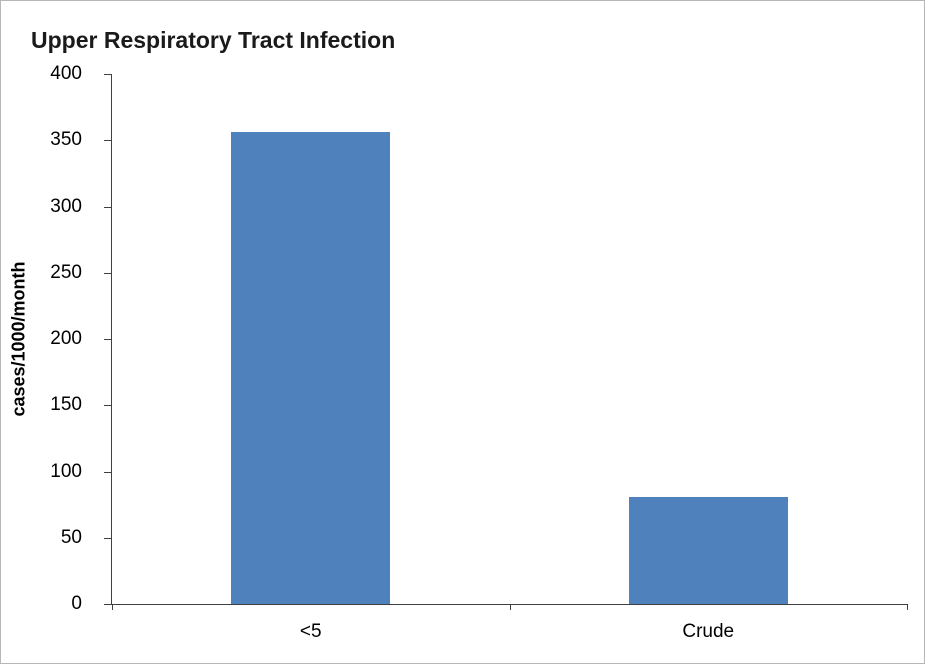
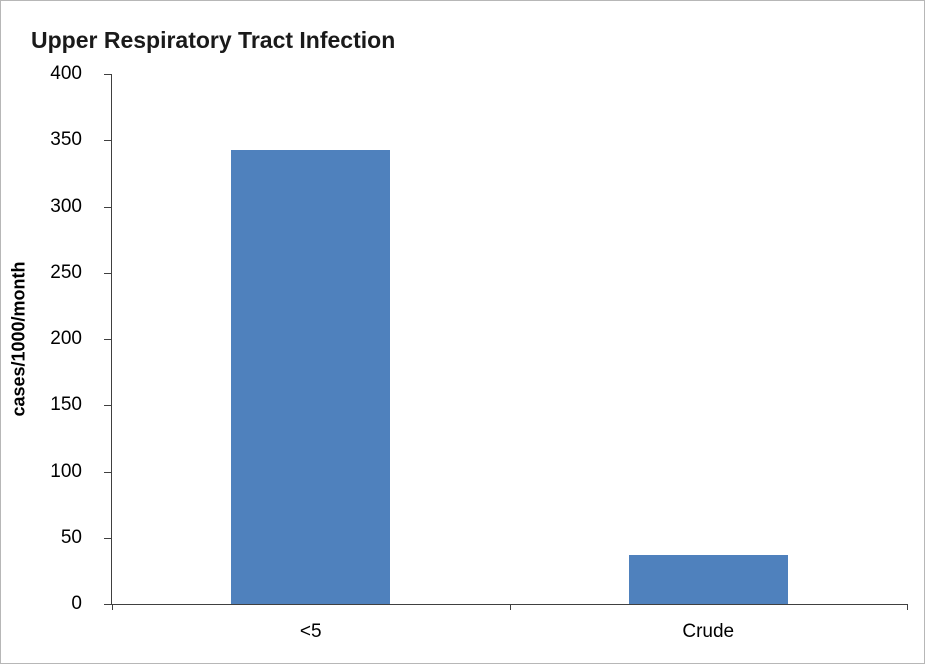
<5: 356 -> 343
Crude: 81 -> 37
